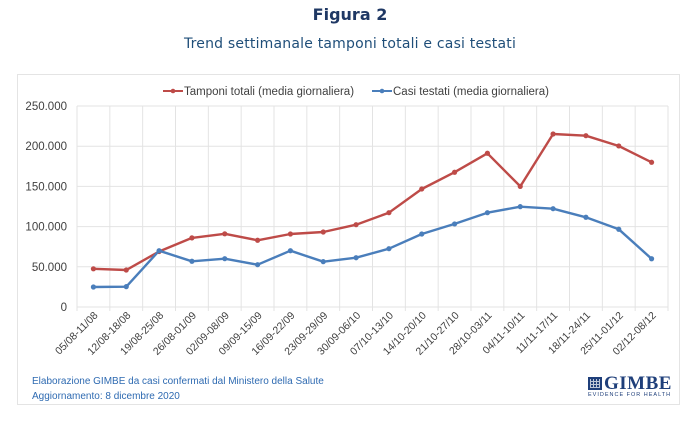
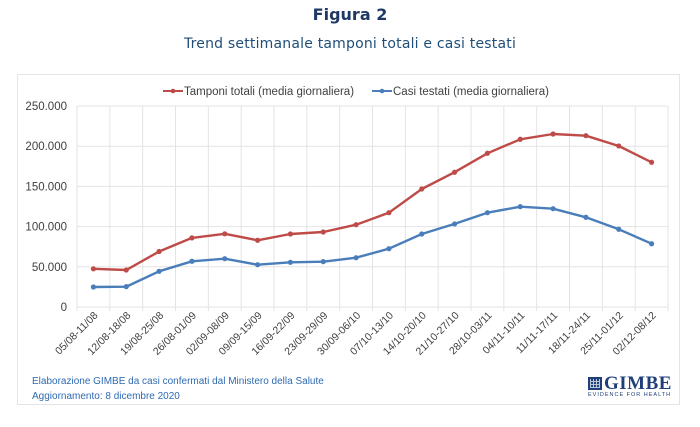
Casi testati (media giornaliera)/19/08-25/08: 70000 -> 40000
Casi testati (media giornaliera)/16/09-22/09: 70000 -> 60000
Tamponi totali (media giornaliera)/04/11-10/11: 150000 -> 210000
Casi testati (media giornaliera)/02/12-08/12: 60000 -> 80000
